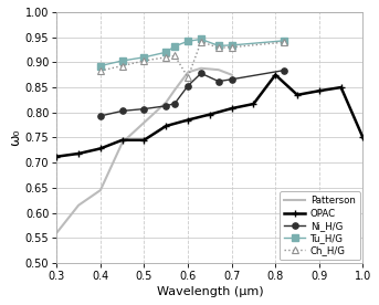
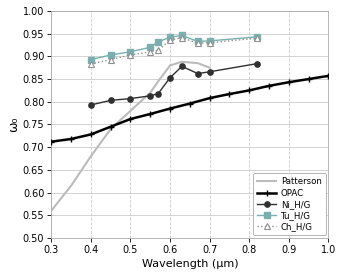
Patterson/0.4: 0.645 -> 0.680
OPAC/0.5: 0.745 -> 0.762
Ch_H/G/0.6: 0.870 -> 0.936
OPAC/0.8: 0.875 -> 0.825
OPAC/1.0: 0.750 -> 0.857
